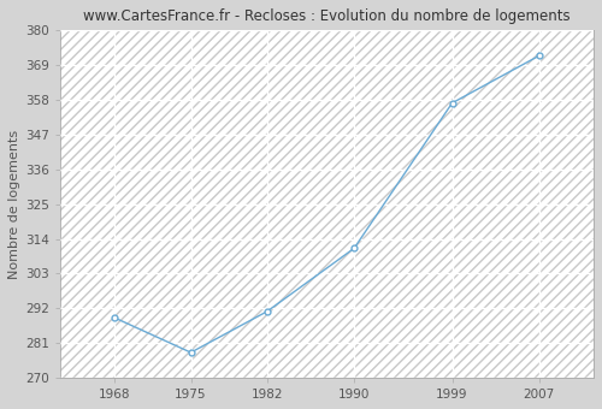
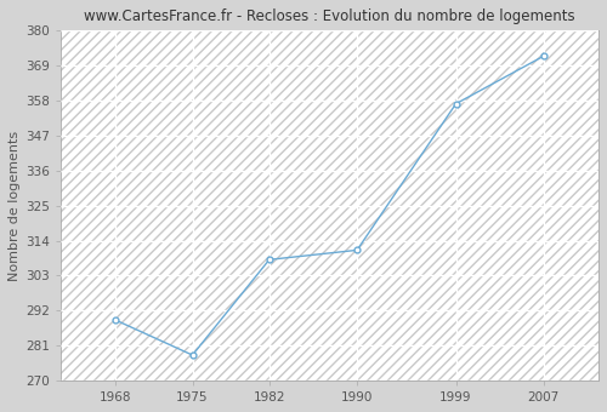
1982: 291 -> 308
